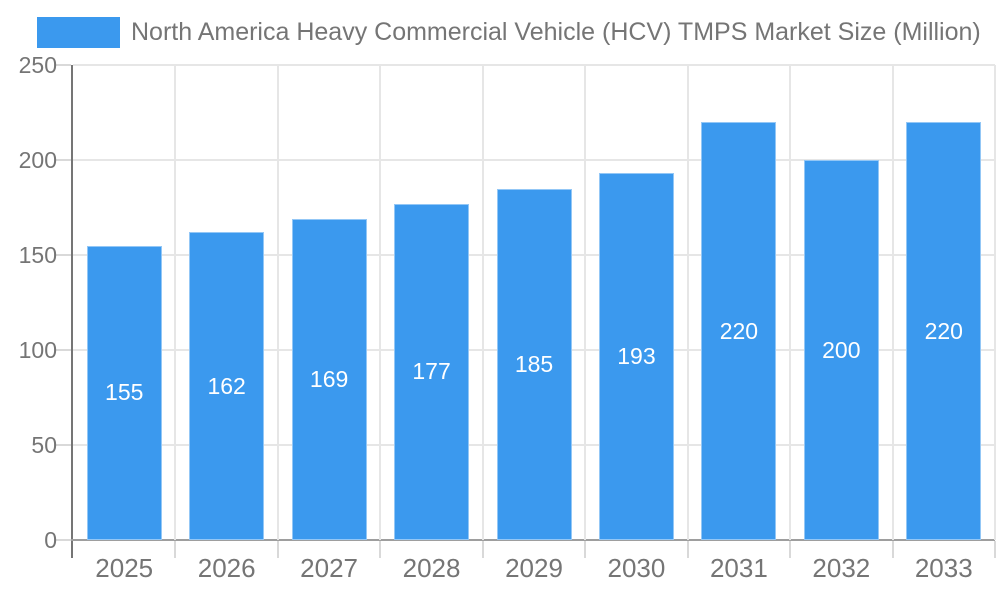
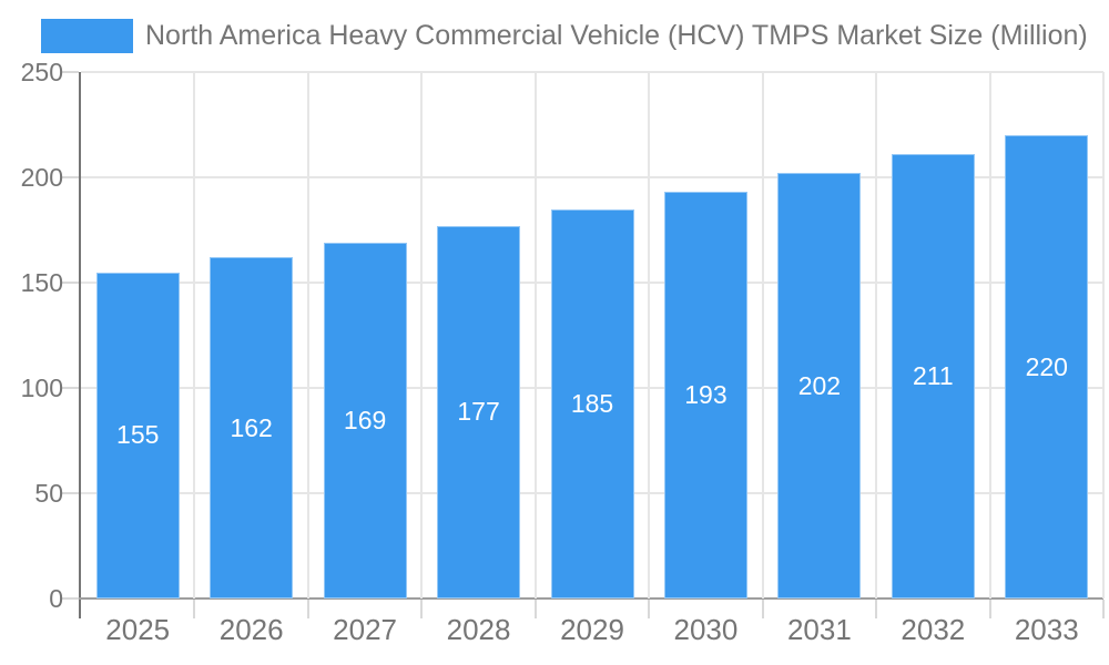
2031: 220 -> 202
2032: 200 -> 211
